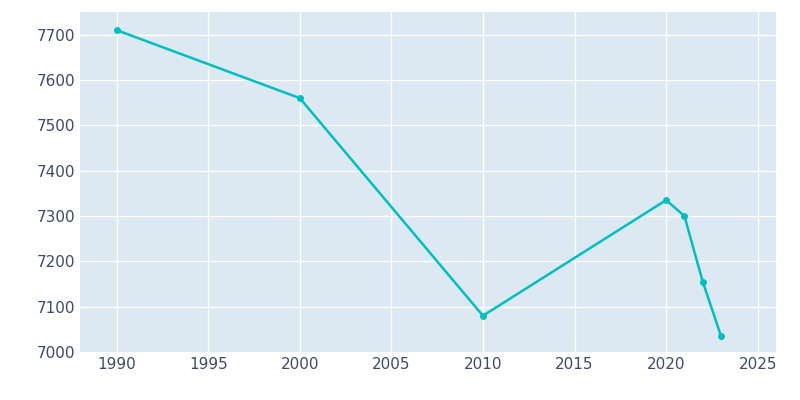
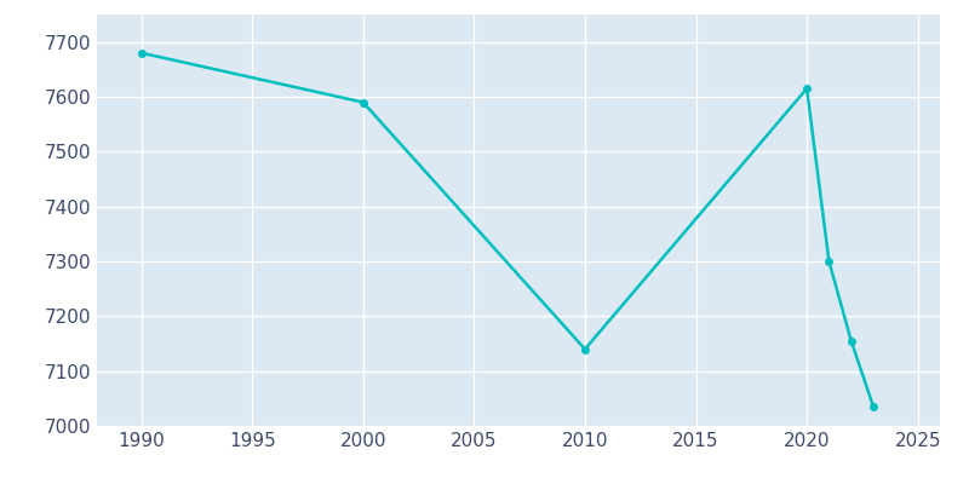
1990: 7710 -> 7680
2000: 7560 -> 7590
2010: 7080 -> 7140
2020: 7335 -> 7615
